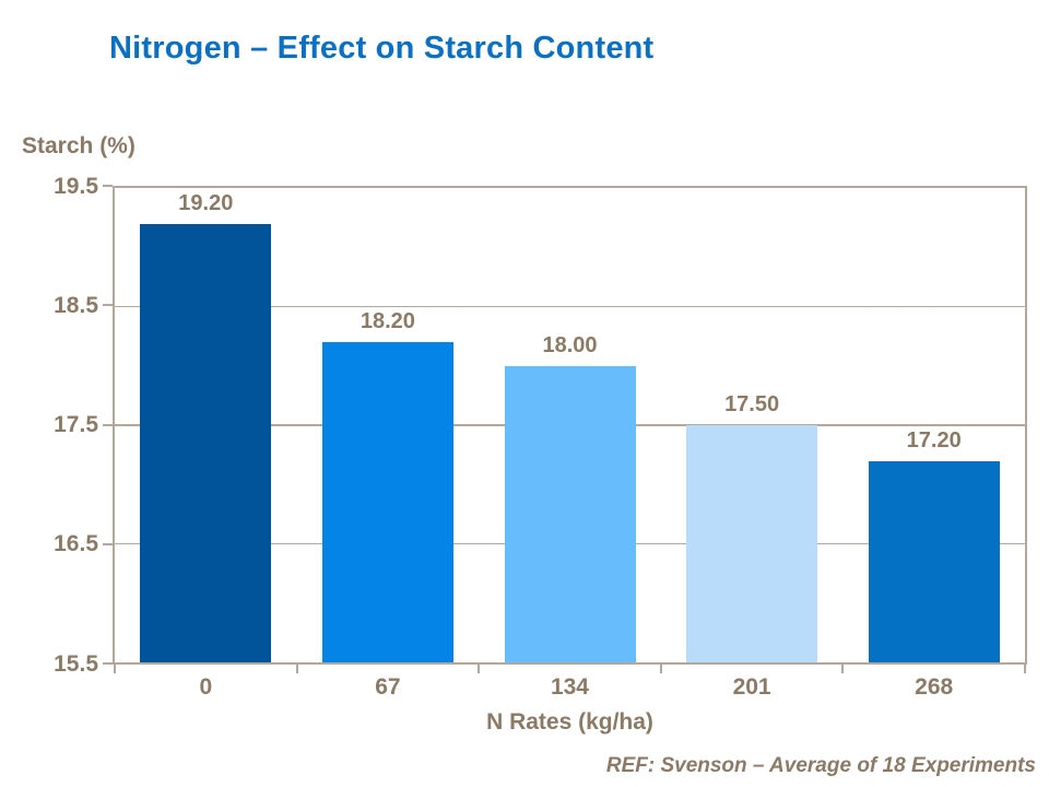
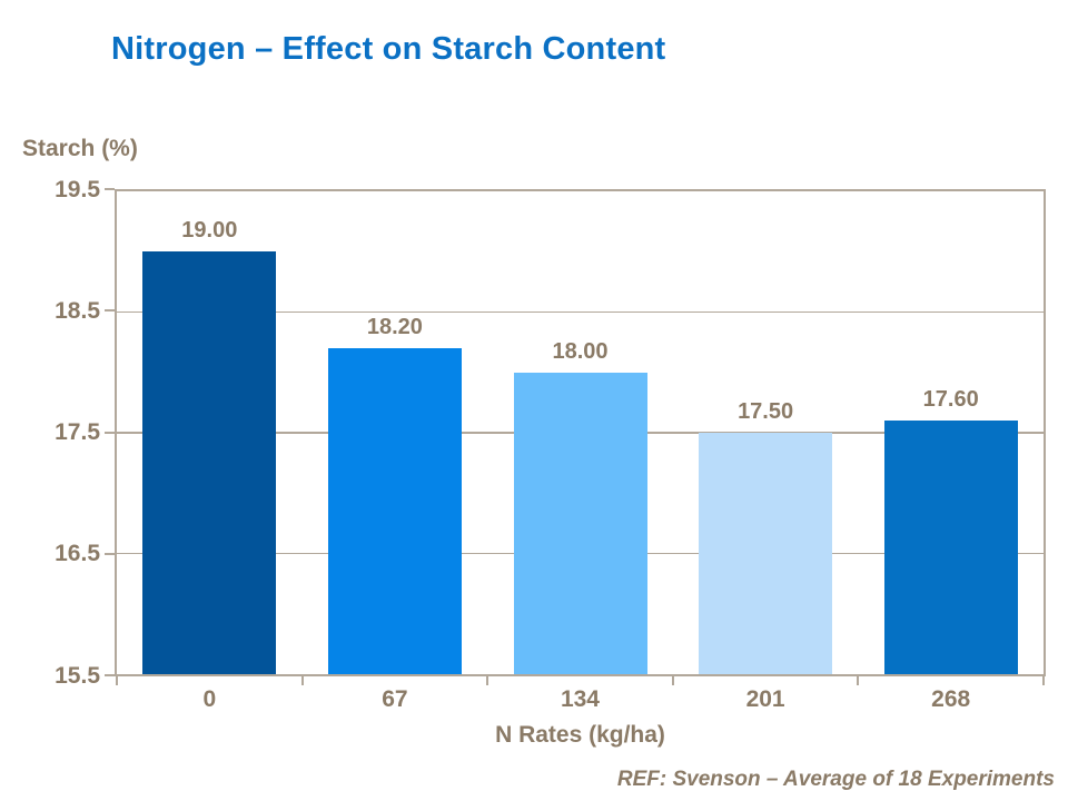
0: 19.20 -> 19.00
268: 17.20 -> 17.60
